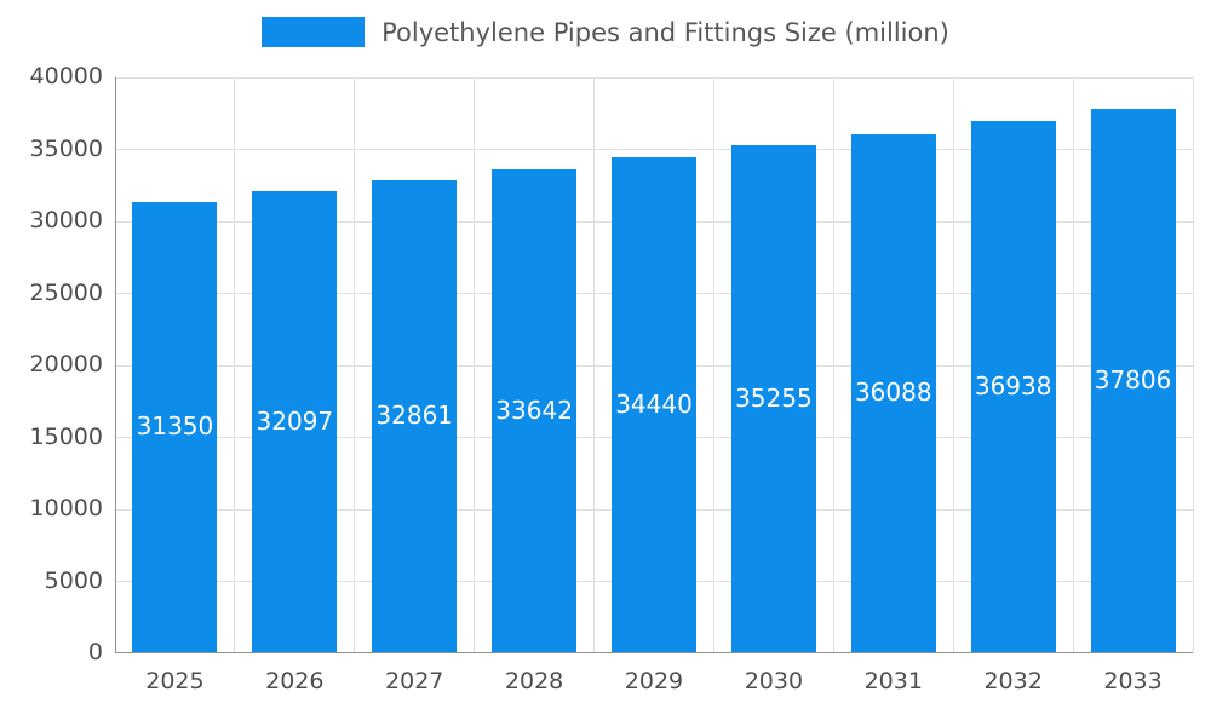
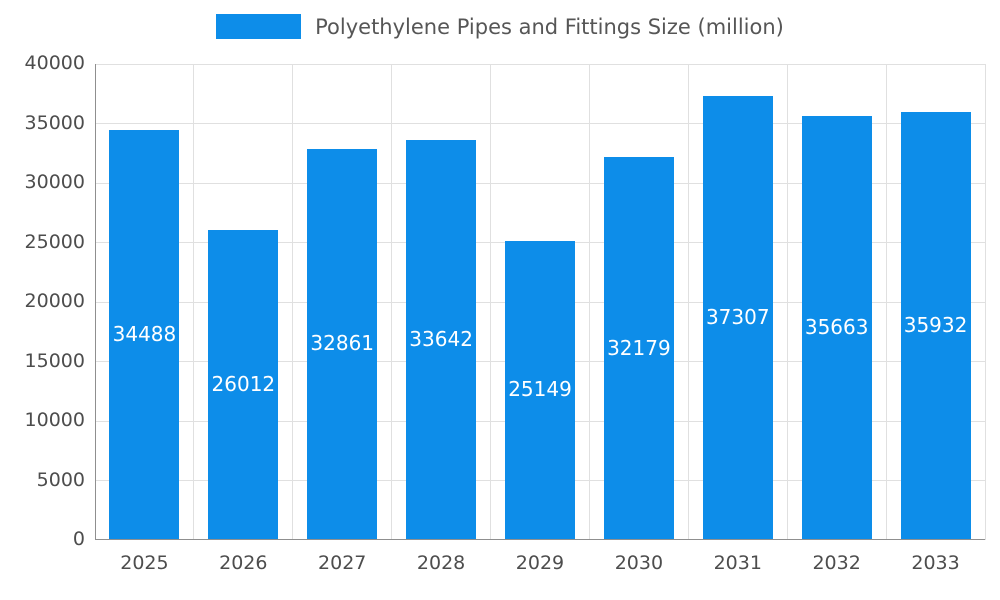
2025: 31350 -> 34488
2026: 32097 -> 26012
2029: 34440 -> 25149
2030: 35255 -> 32179
2031: 36088 -> 37307
2032: 36938 -> 35663
2033: 37806 -> 35932
